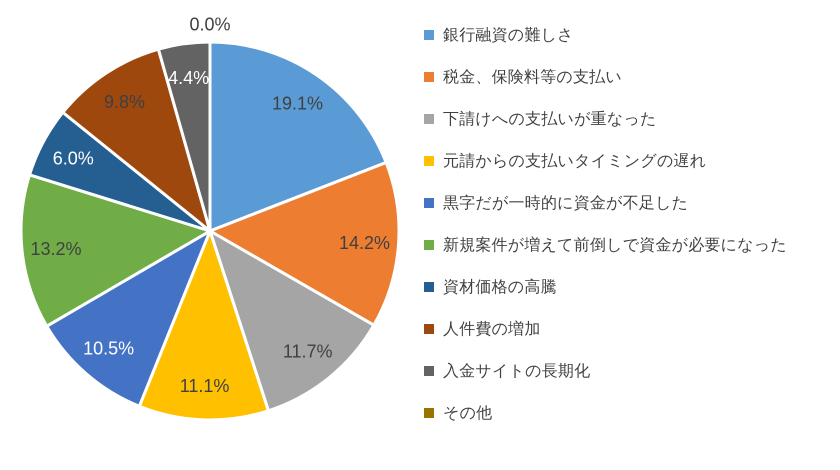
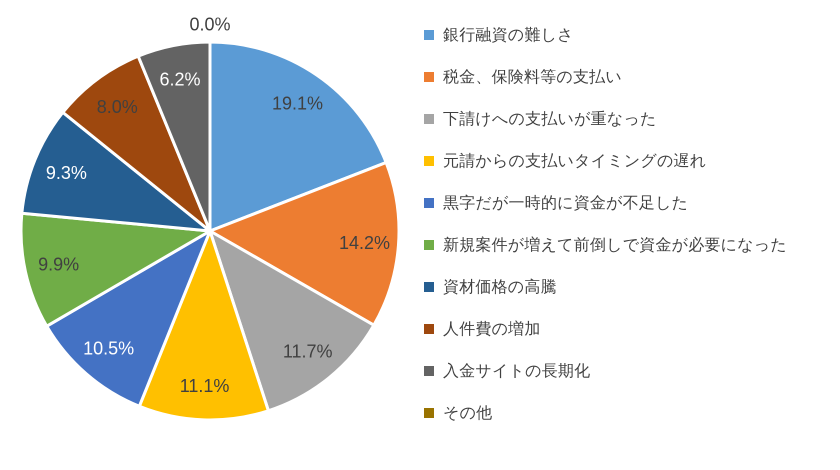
新規案件が増えて前倒しで資金が必要になった: 13.2% -> 9.9%
資材価格の高騰: 6.0% -> 9.3%
人件費の増加: 9.8% -> 8.0%
入金サイトの長期化: 4.4% -> 6.2%
